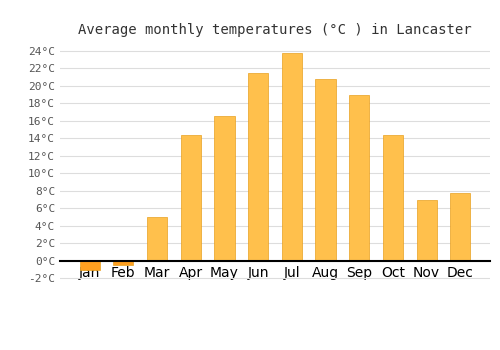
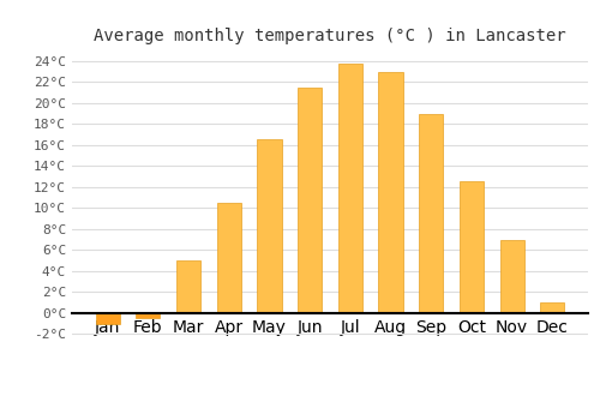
Apr: 14.4°C -> 10.5°C
Aug: 20.8°C -> 23.0°C
Oct: 14.4°C -> 12.5°C
Dec: 7.8°C -> 1.0°C
